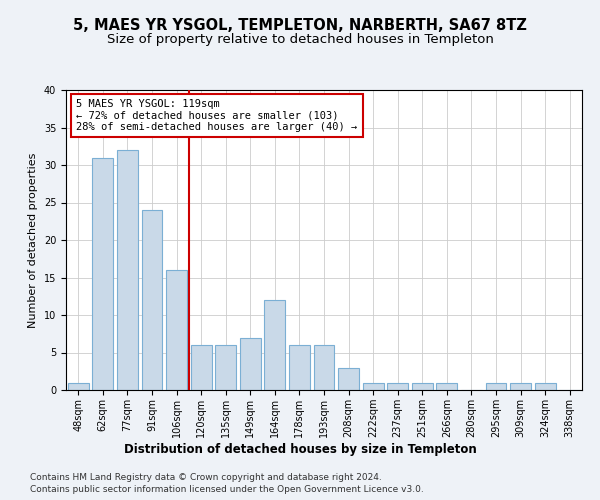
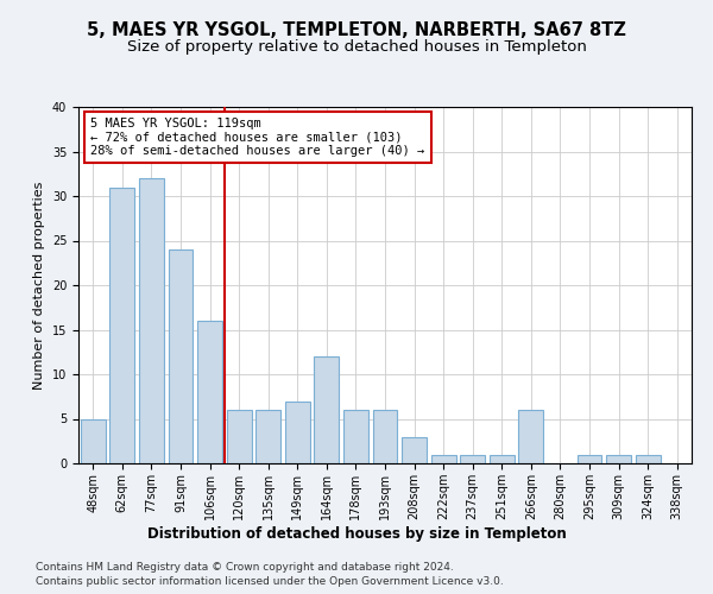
48sqm: 1 -> 5
266sqm: 1 -> 6
